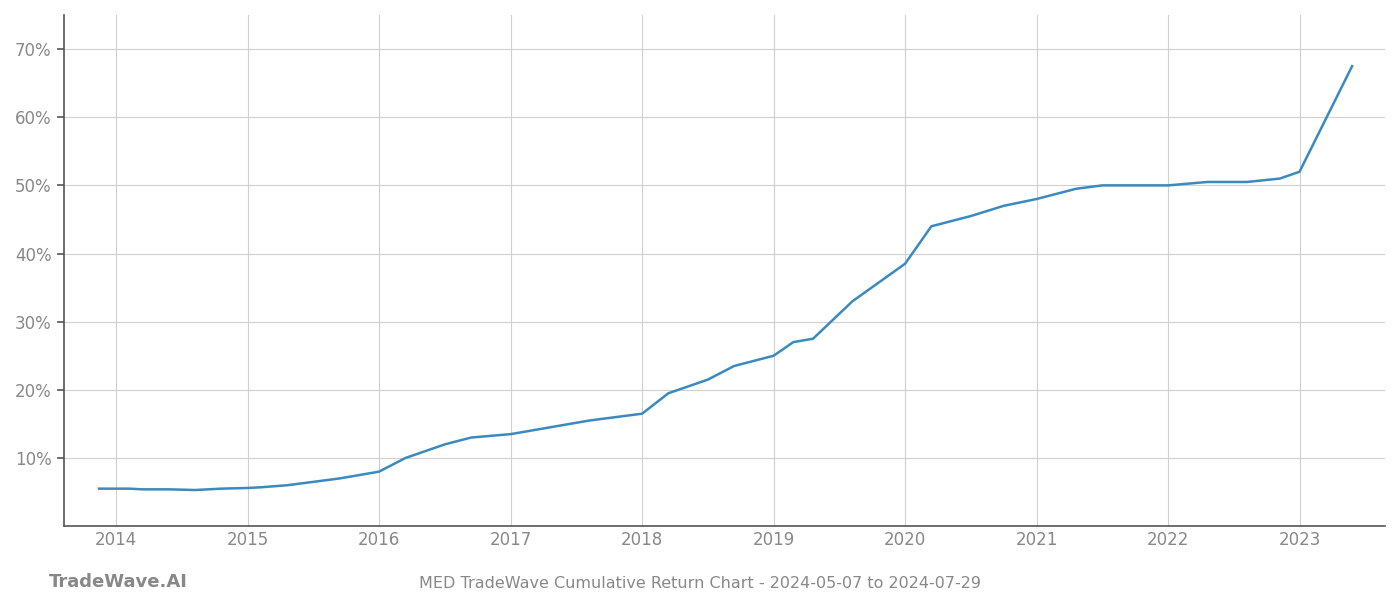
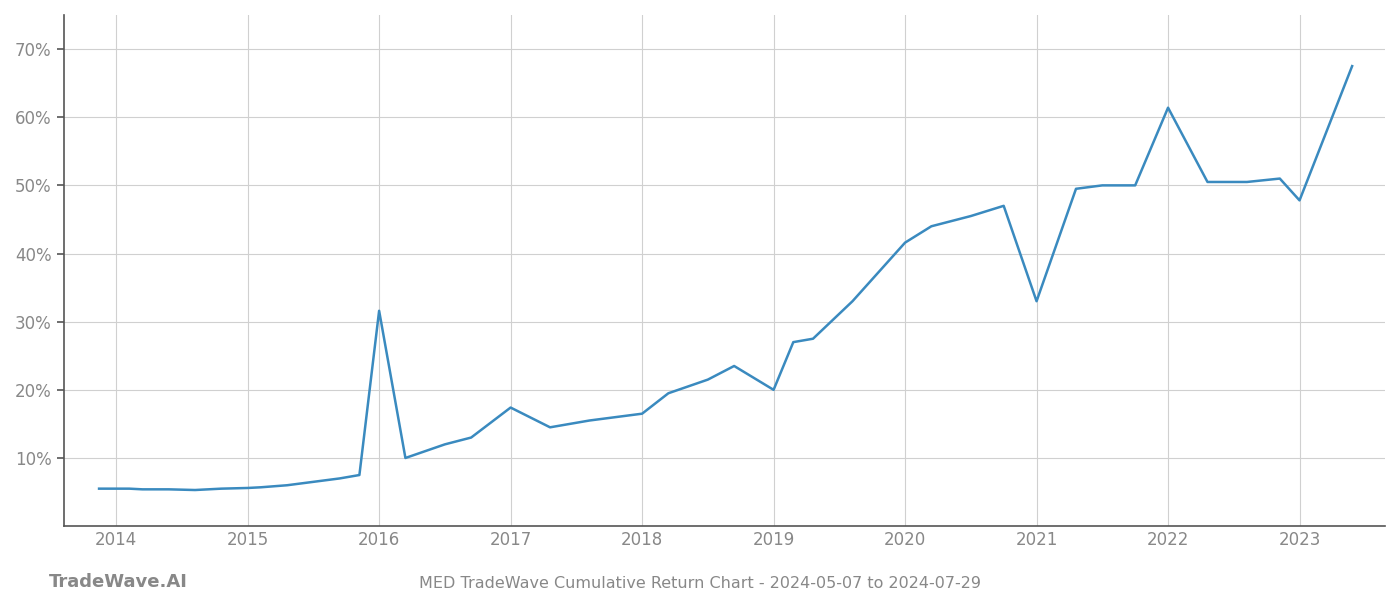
2016: 8.0% -> 31.6%
2017: 13.5% -> 17.4%
2019: 25.0% -> 20.0%
2020: 38.5% -> 41.6%
2021: 48.0% -> 33.0%
2022: 50.0% -> 61.4%
2023: 52.0% -> 47.8%
